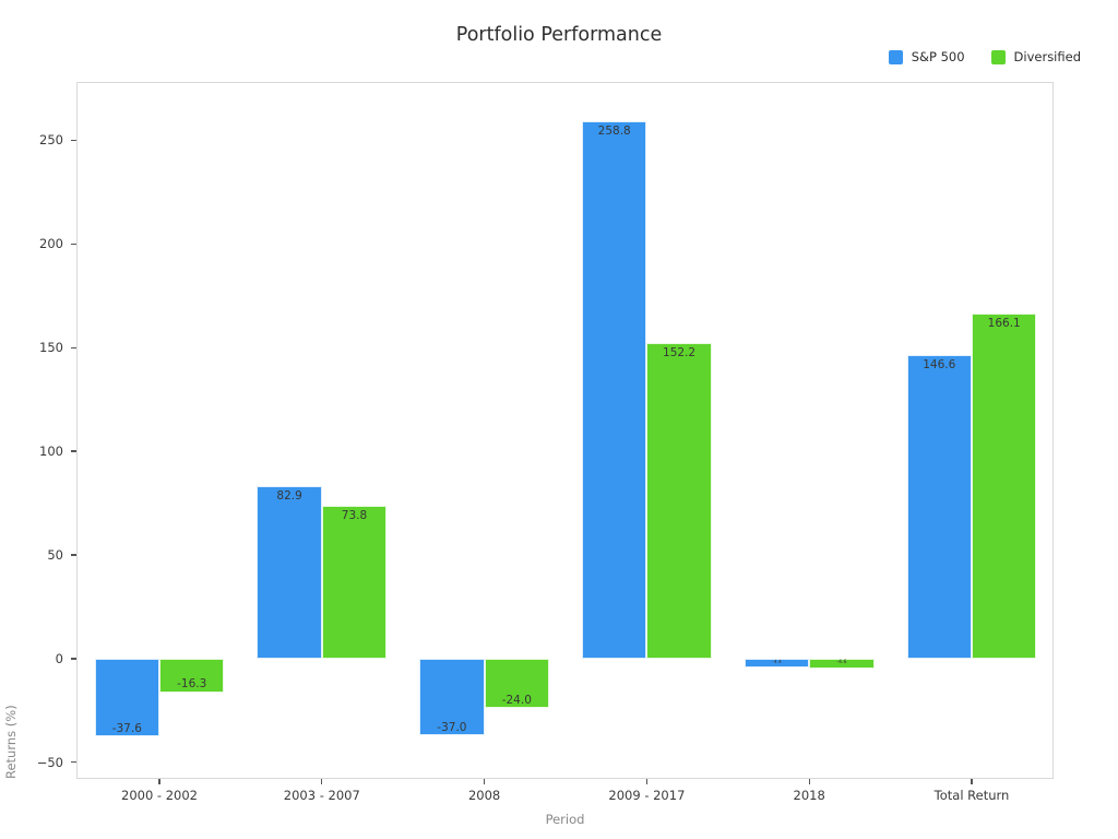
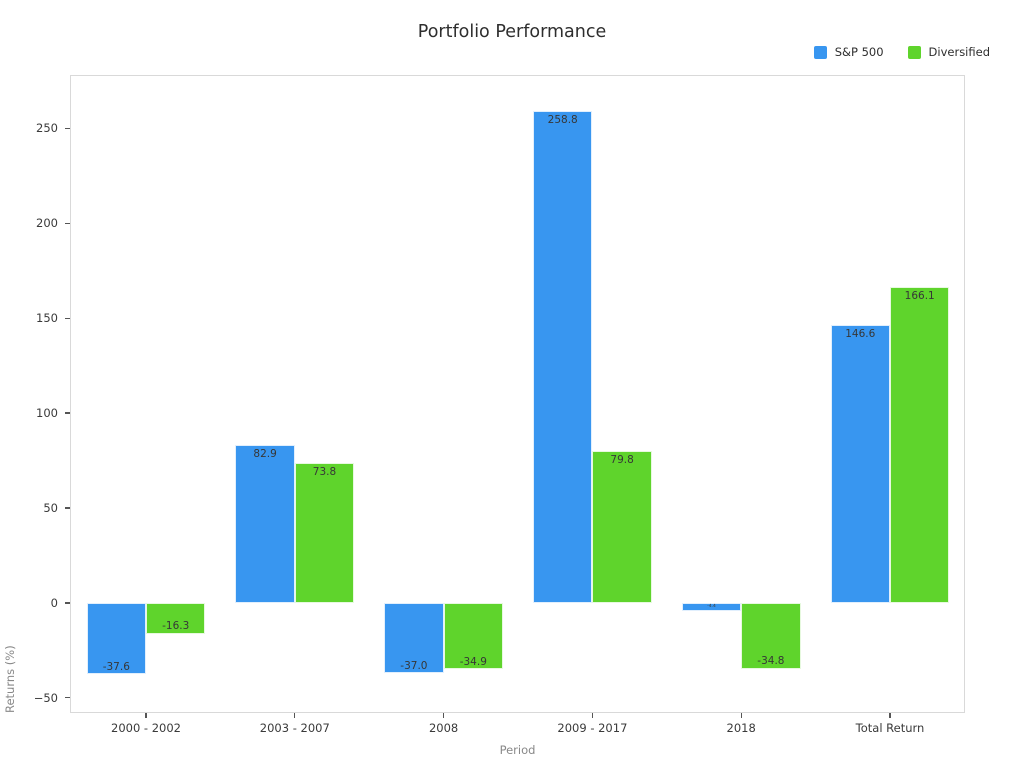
Diversified/2008: -24.0 -> -34.9
Diversified/2009 - 2017: 152.2 -> 79.8
Diversified/2018: -4.6 -> -34.8
